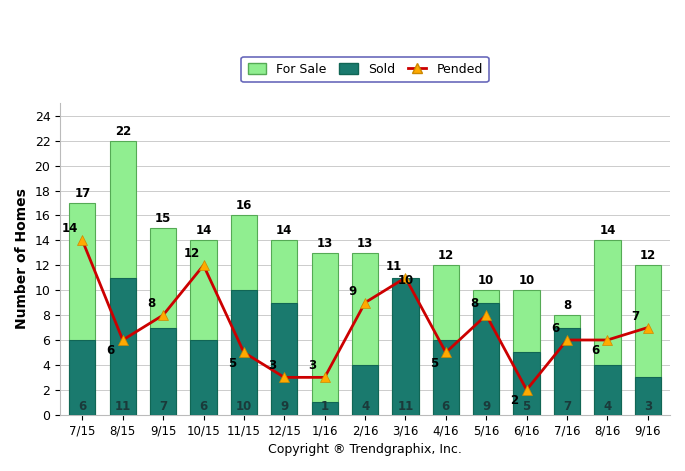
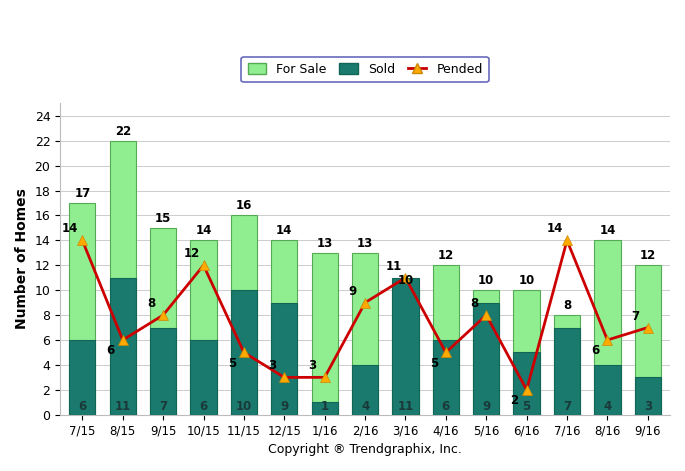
Pended/7/16: 6 -> 14
